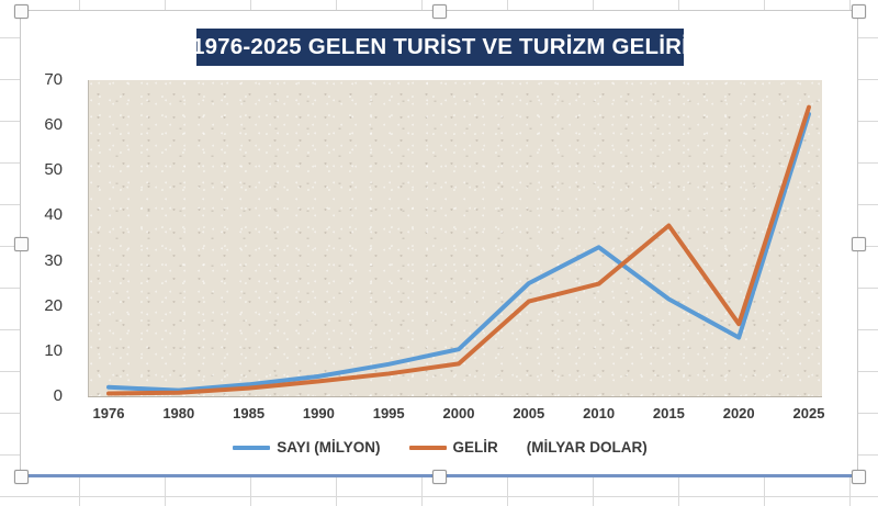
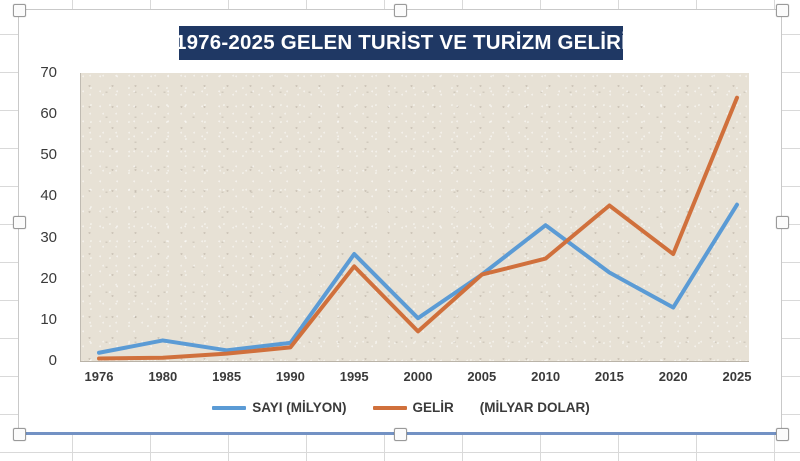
SAYI (MİLYON)/1980: 1 -> 5
SAYI (MİLYON)/1995: 7 -> 26
GELİR/1995: 5 -> 23
SAYI (MİLYON)/2005: 25 -> 21
GELİR/2020: 16 -> 26
SAYI (MİLYON)/2025: 62 -> 38
